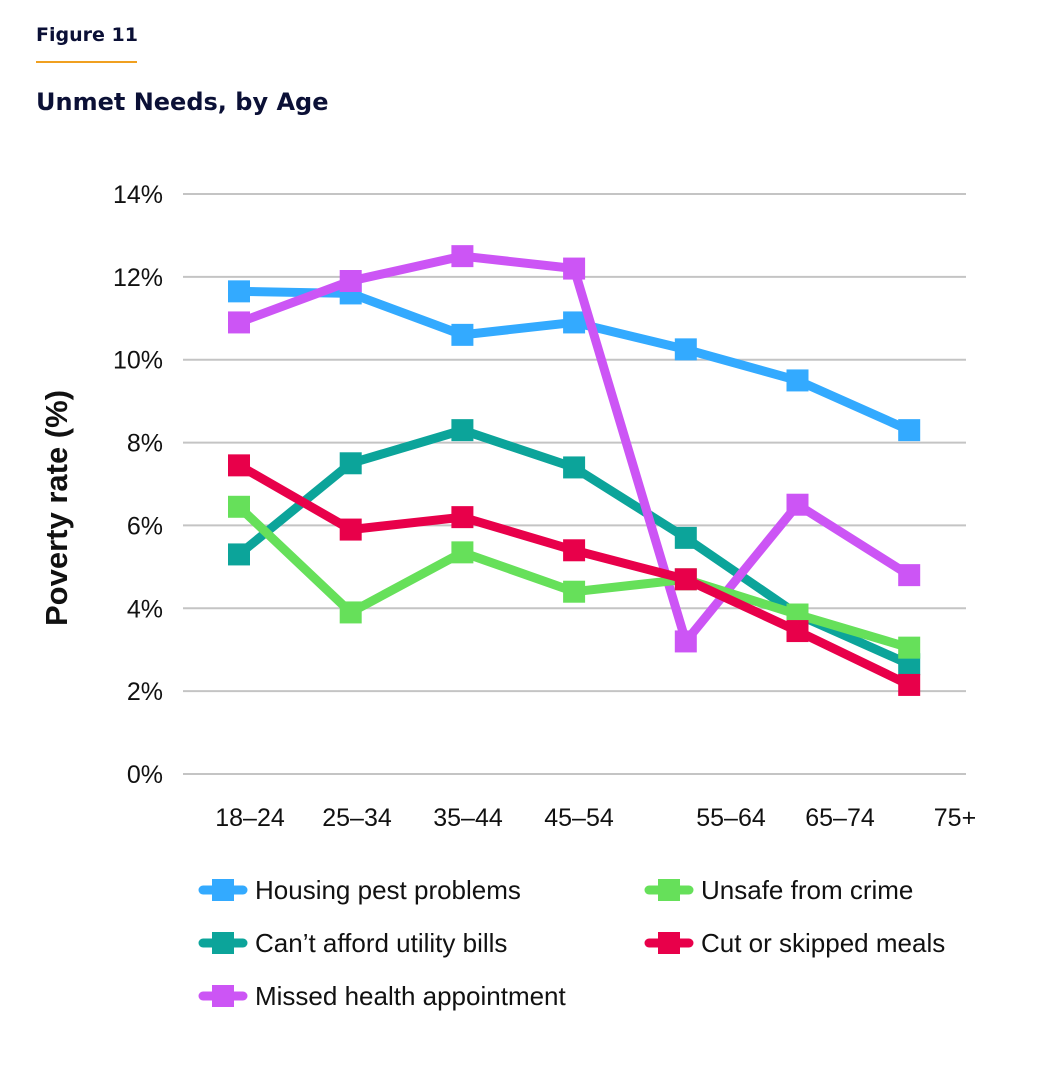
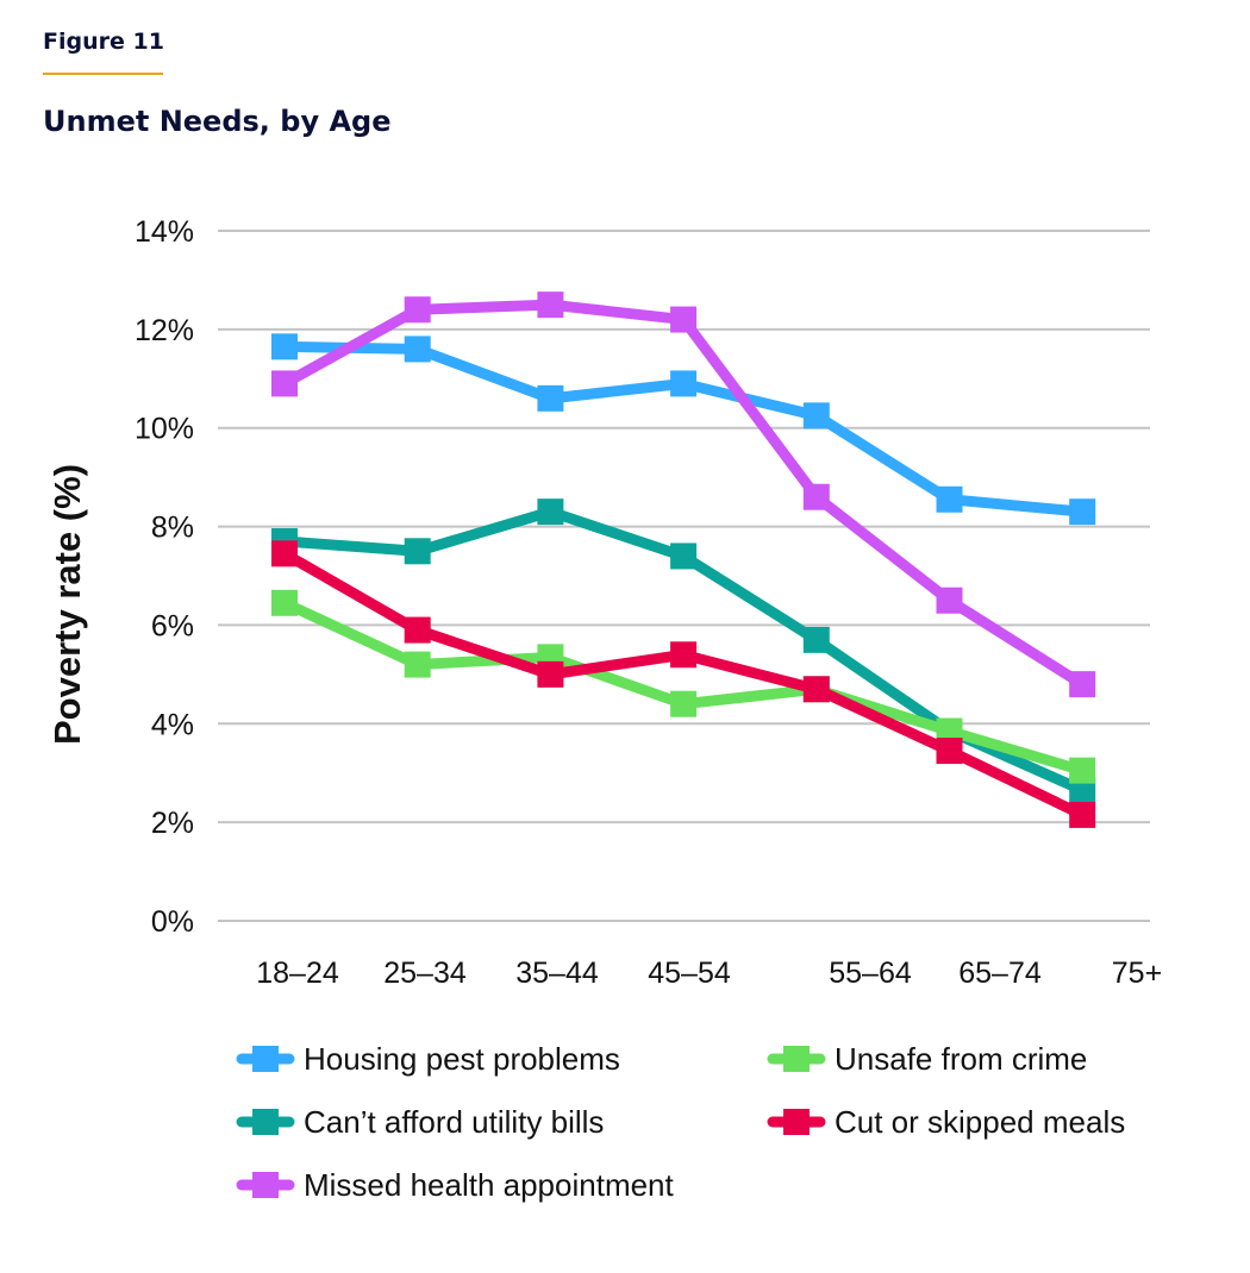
Can’t afford utility bills/18–24: 5.3% -> 7.7%
Unsafe from crime/25–34: 3.9% -> 5.2%
Missed health appointment/25–34: 11.9% -> 12.4%
Cut or skipped meals/35–44: 6.2% -> 5.0%
Missed health appointment/55–64: 3.2% -> 8.6%
Housing pest problems/65–74: 9.5% -> 8.6%
